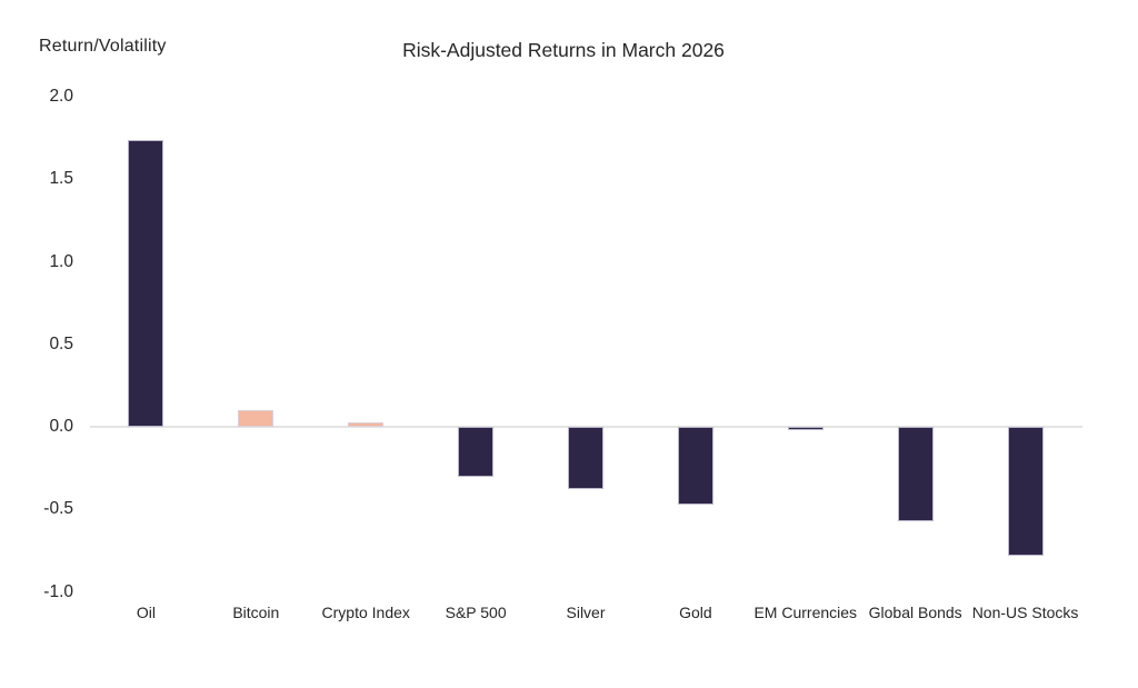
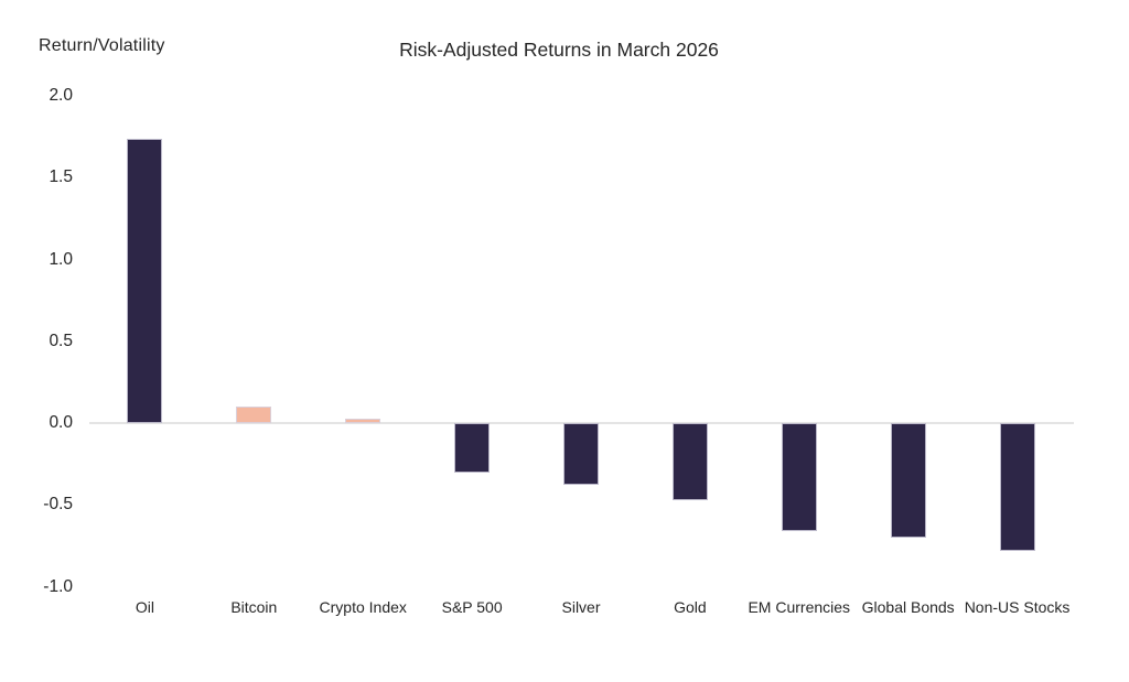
EM Currencies: -0.02 -> -0.66
Global Bonds: -0.57 -> -0.70
